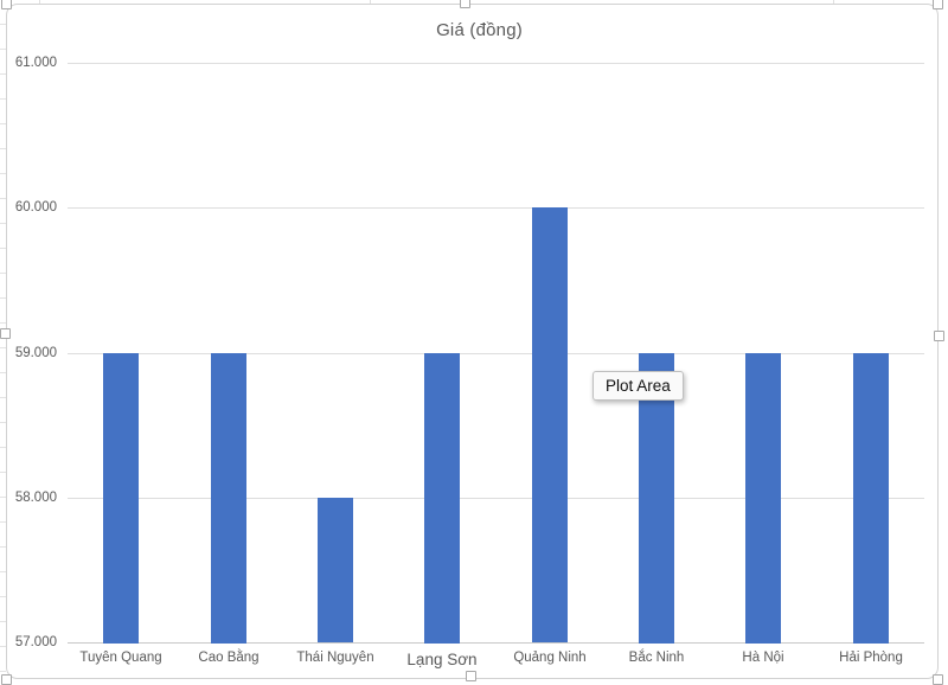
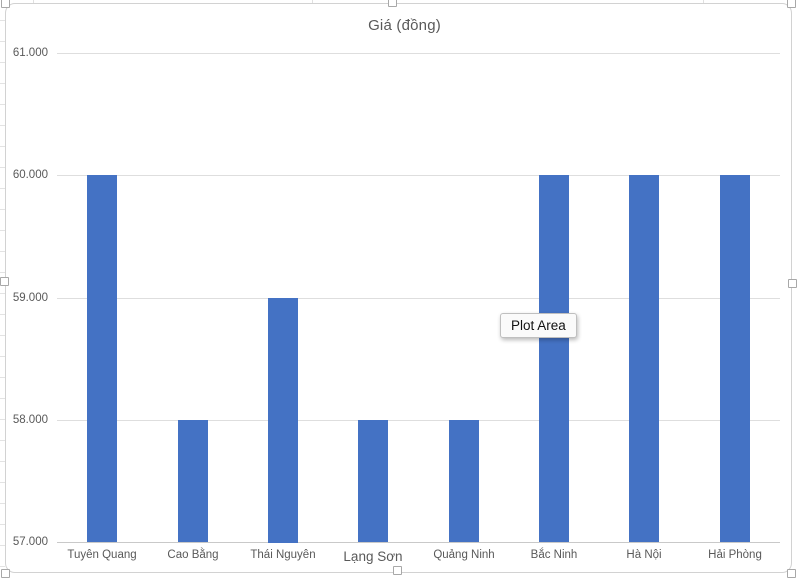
Tuyên Quang: 59000 -> 60000
Cao Bằng: 59000 -> 58000
Thái Nguyên: 58000 -> 59000
Lạng Sơn: 59000 -> 58000
Quảng Ninh: 60000 -> 58000
Bắc Ninh: 59000 -> 60000
Hà Nội: 59000 -> 60000
Hải Phòng: 59000 -> 60000
